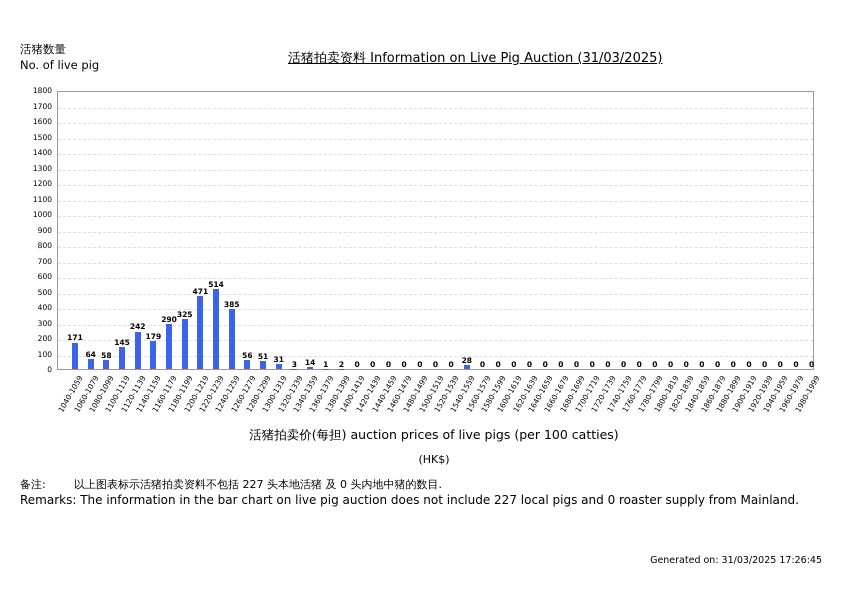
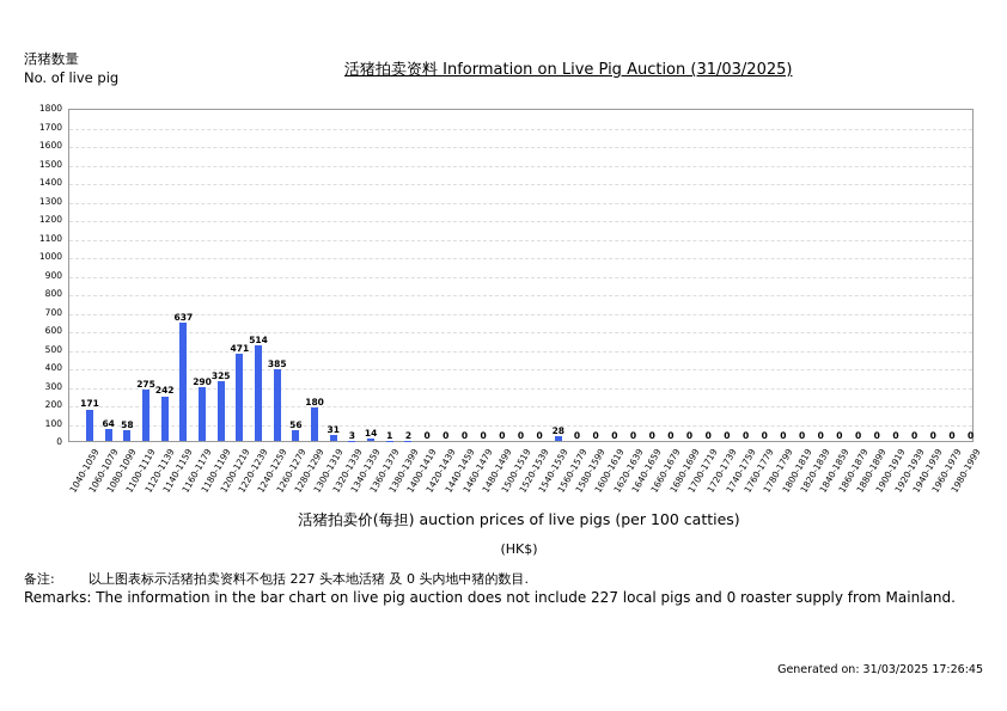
1100-1119: 145 -> 275
1140-1159: 179 -> 637
1280-1299: 51 -> 180
